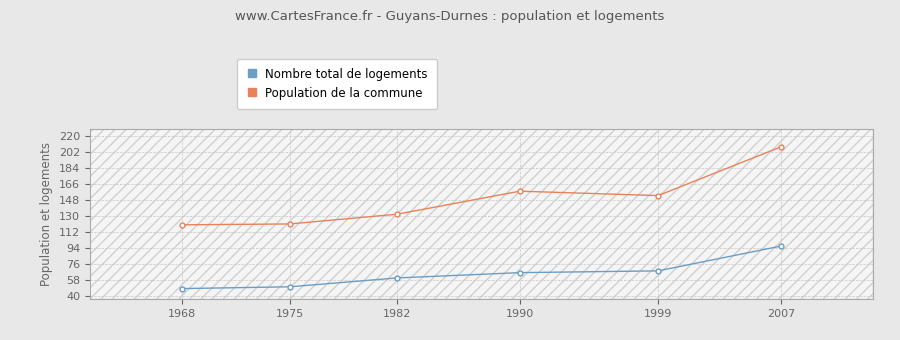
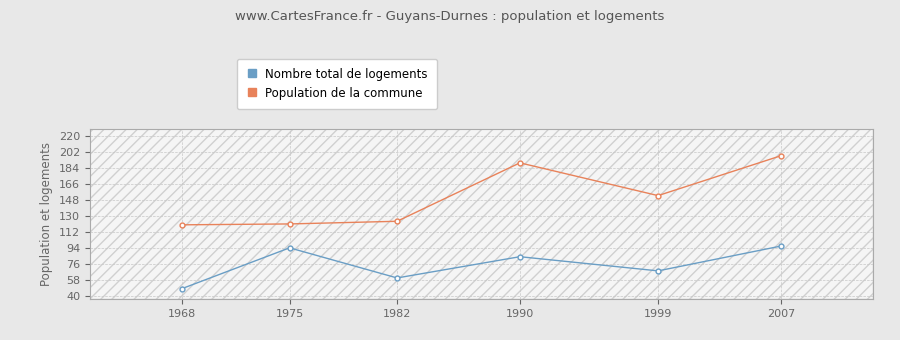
Nombre total de logements/1975: 50 -> 94
Population de la commune/1982: 132 -> 124
Nombre total de logements/1990: 66 -> 84
Population de la commune/1990: 158 -> 190
Population de la commune/2007: 208 -> 198
